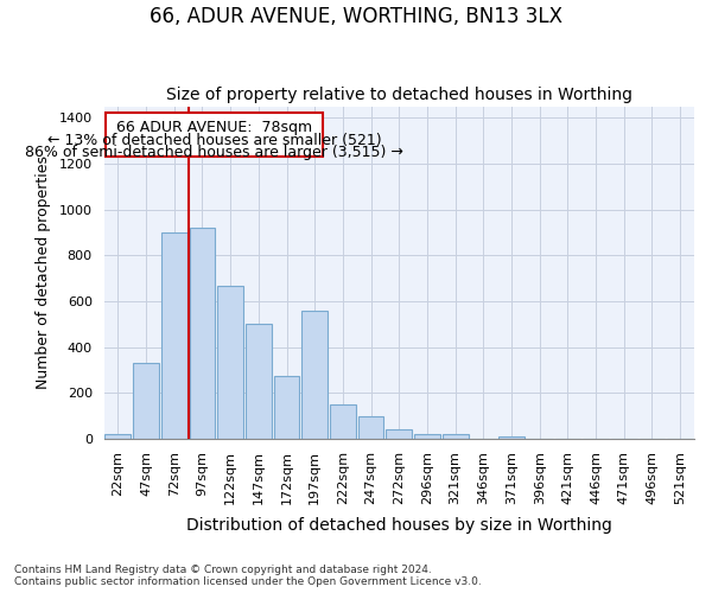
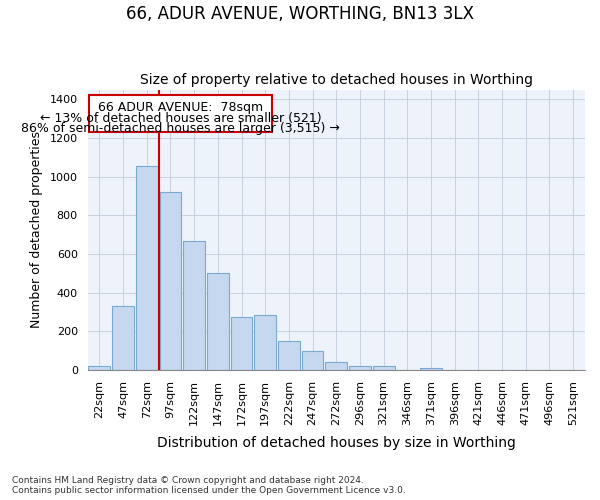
72sqm: 900 -> 1060
197sqm: 560 -> 280
